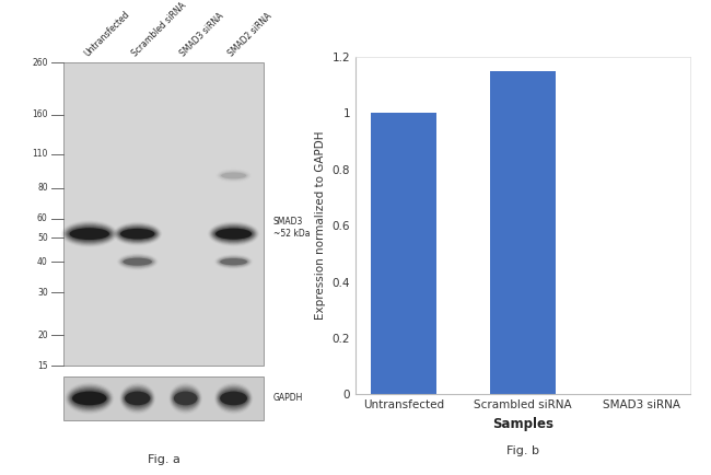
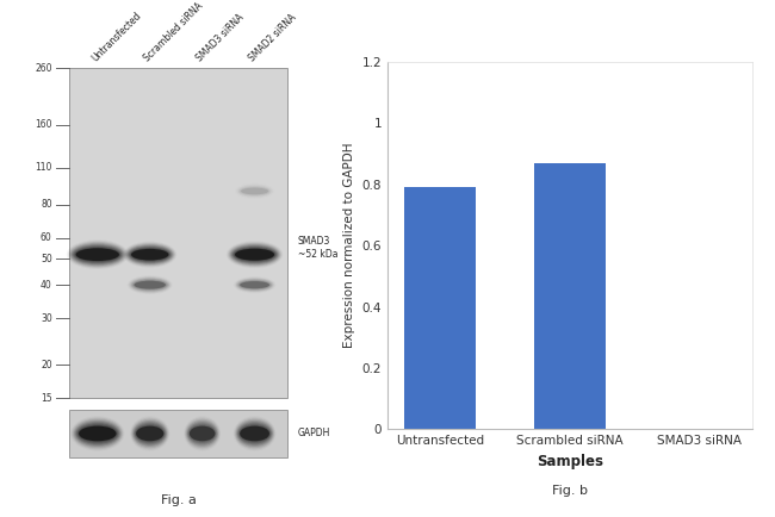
Untransfected: 1.00 -> 0.79
Scrambled siRNA: 1.15 -> 0.87
